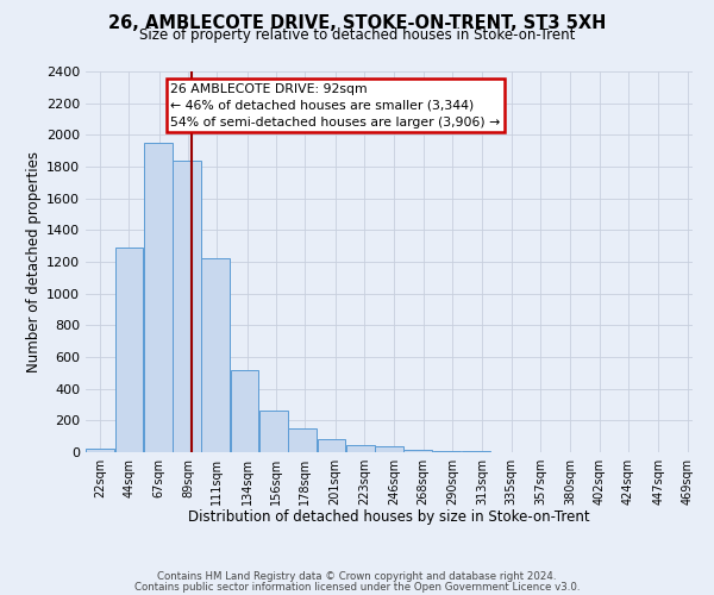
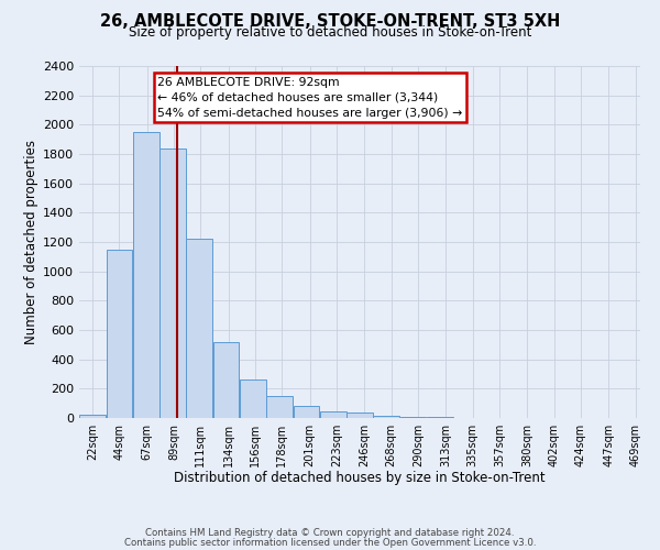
44sqm: 1290 -> 1150
